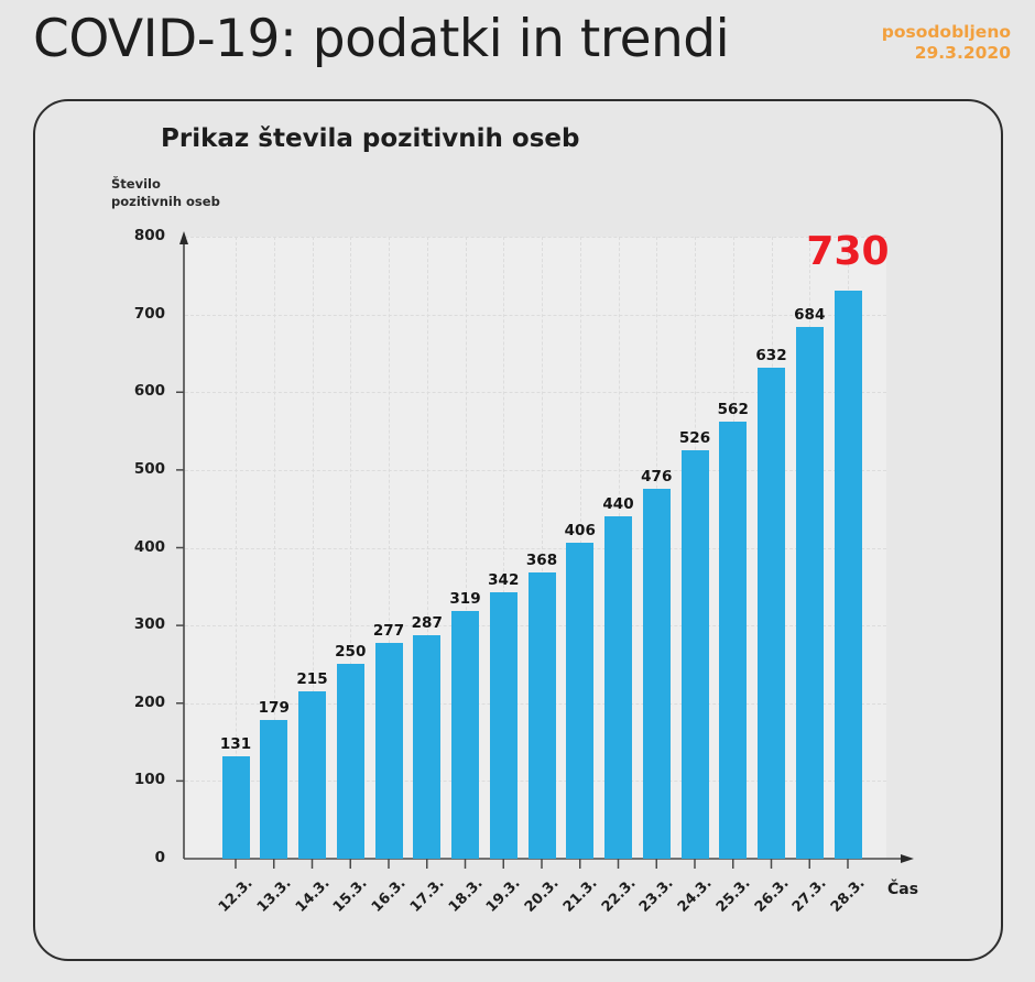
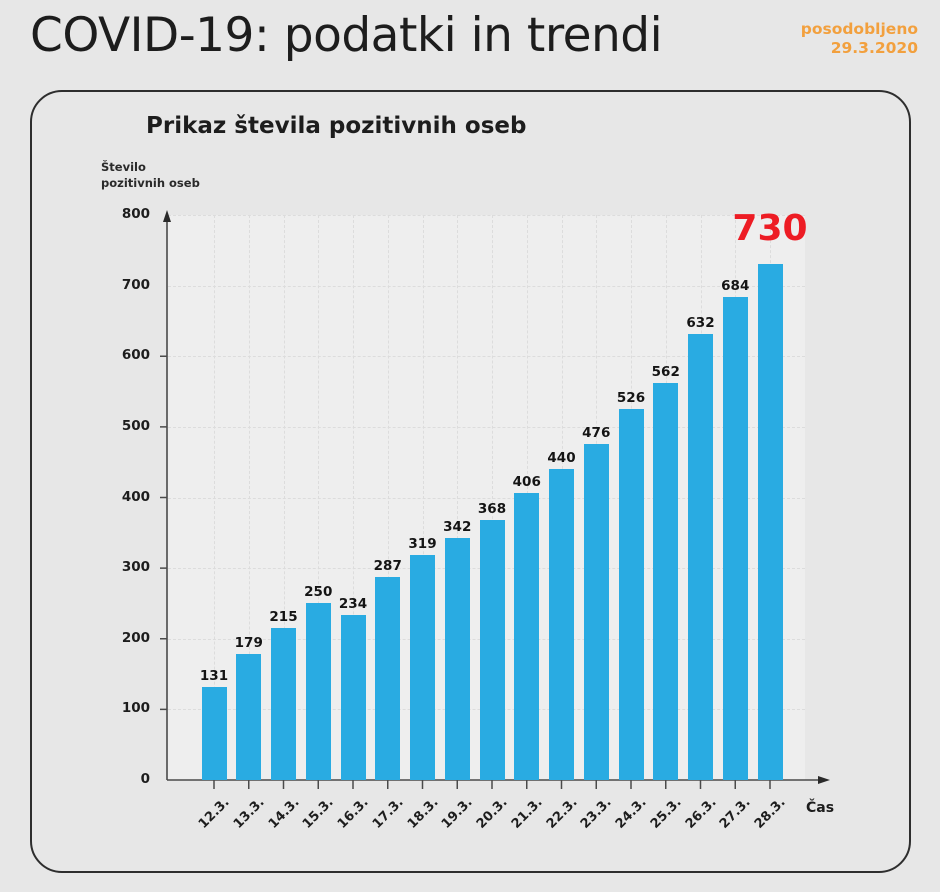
16.3.: 277 -> 234
